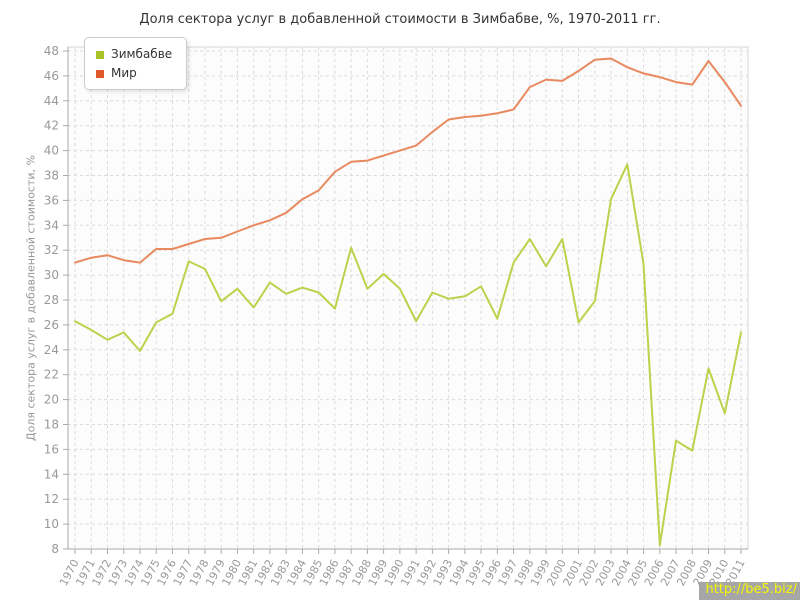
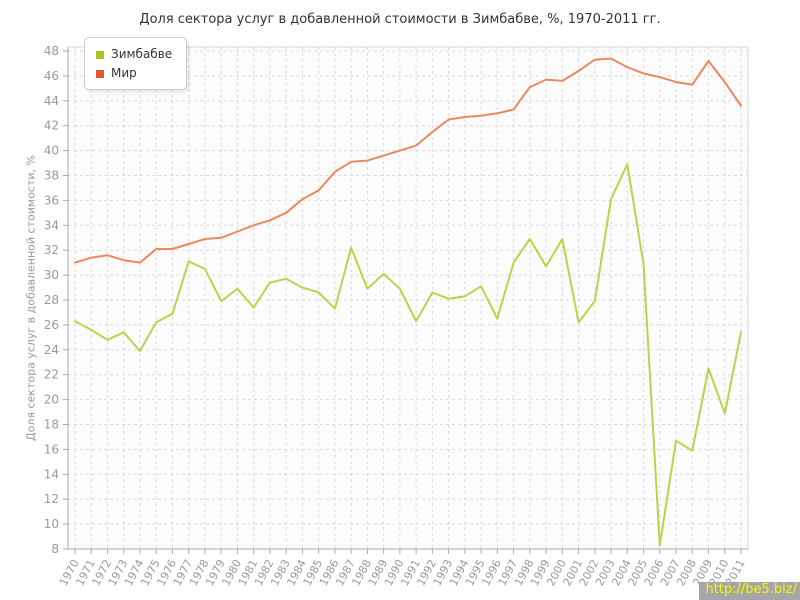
Зимбабве/1983: 28.5 -> 29.7
